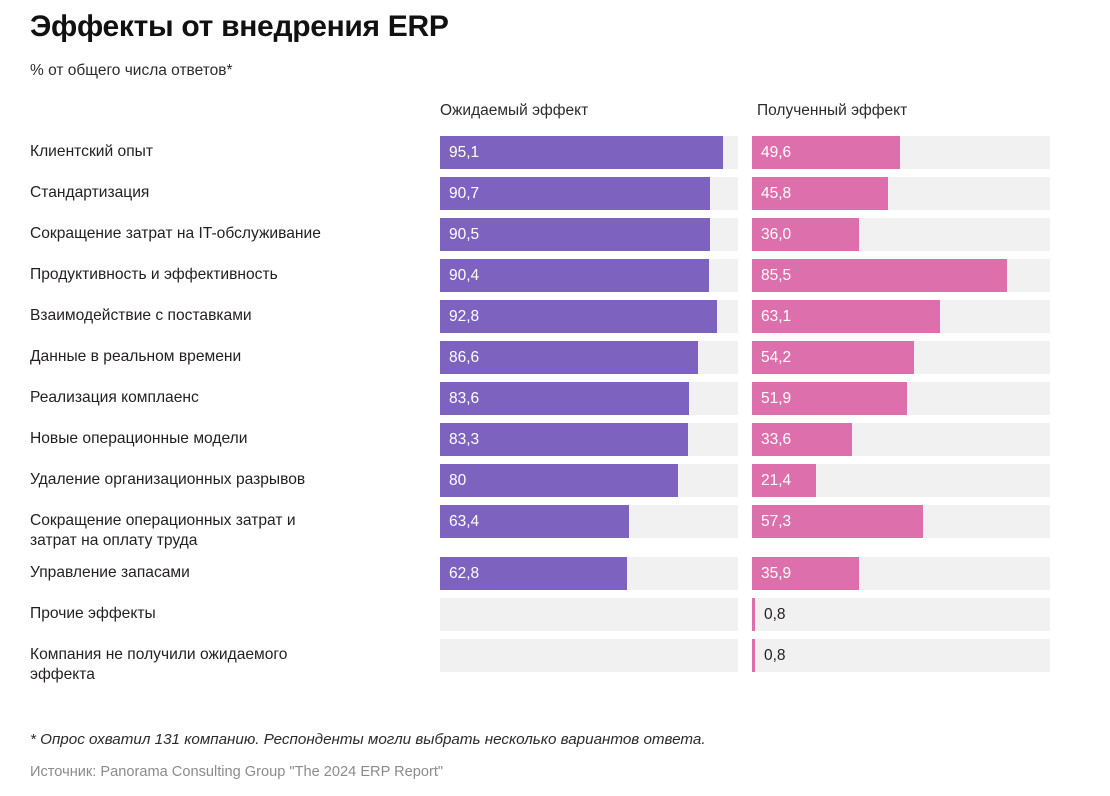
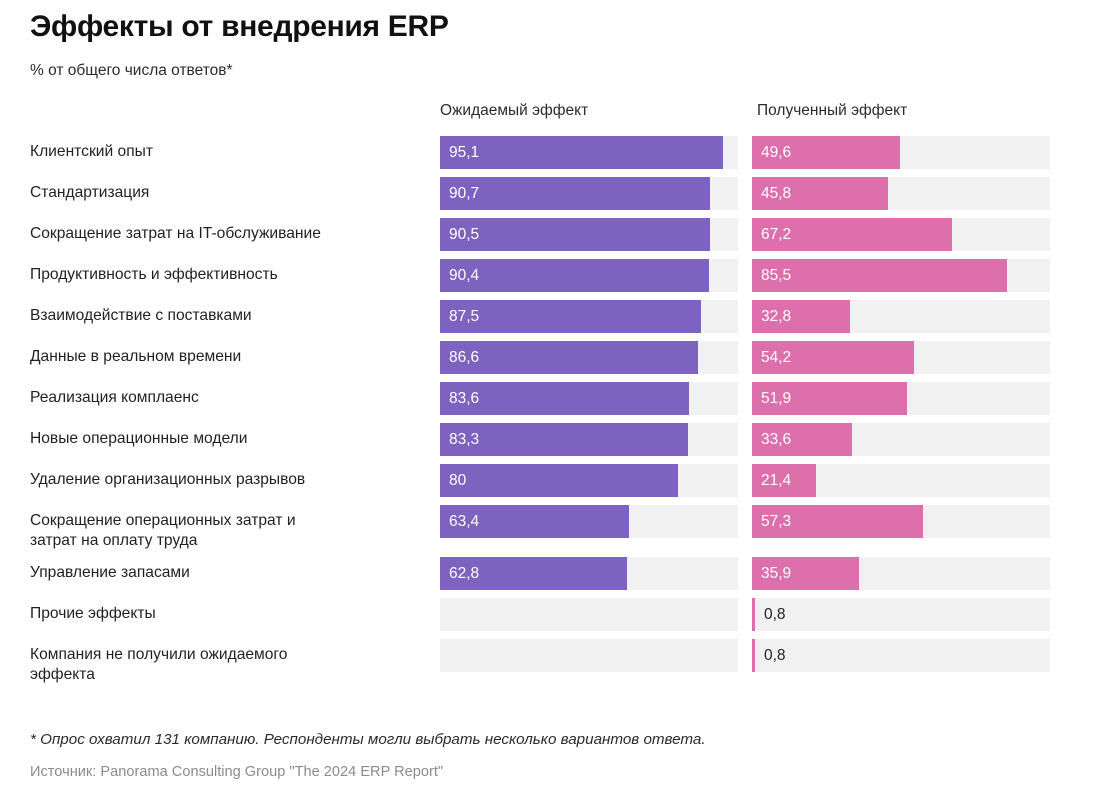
Полученный эффект/Сокращение затрат на IT-обслуживание: 36,0 -> 67,2
Ожидаемый эффект/Взаимодействие с поставками: 92,8 -> 87,5
Полученный эффект/Взаимодействие с поставками: 63,1 -> 32,8
